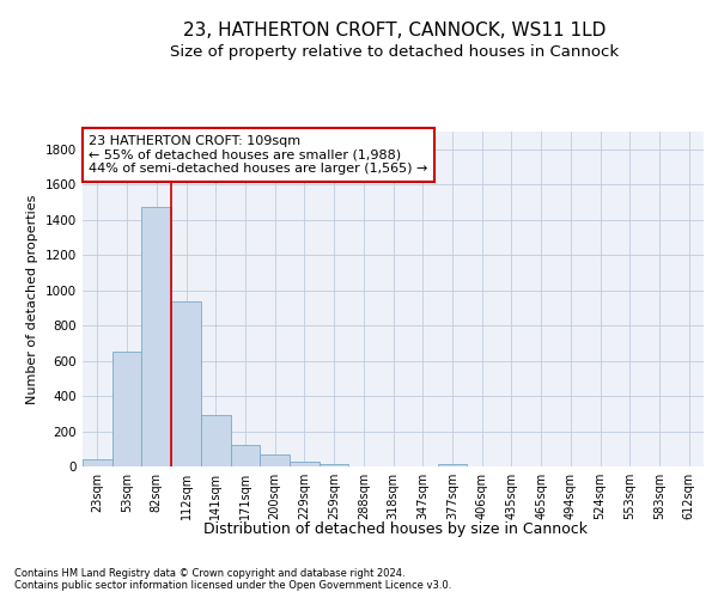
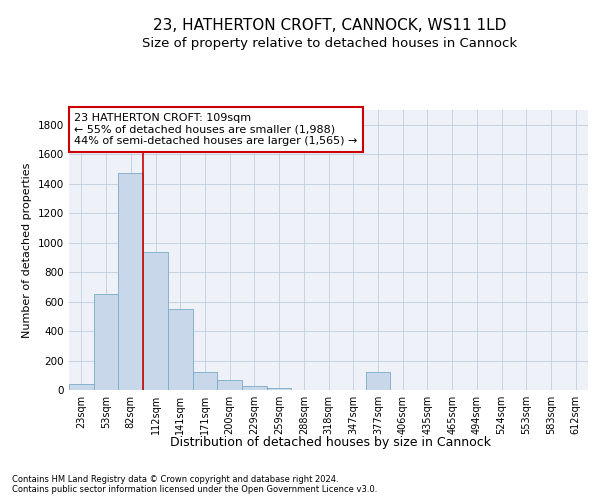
141sqm: 290 -> 550
377sqm: 10 -> 120
